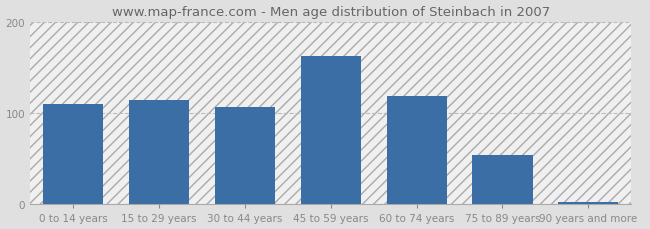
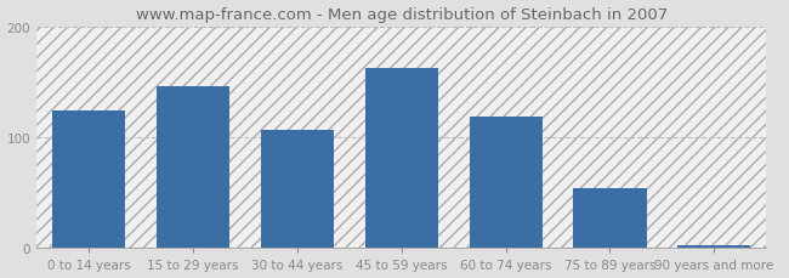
0 to 14 years: 110 -> 124
15 to 29 years: 114 -> 146
